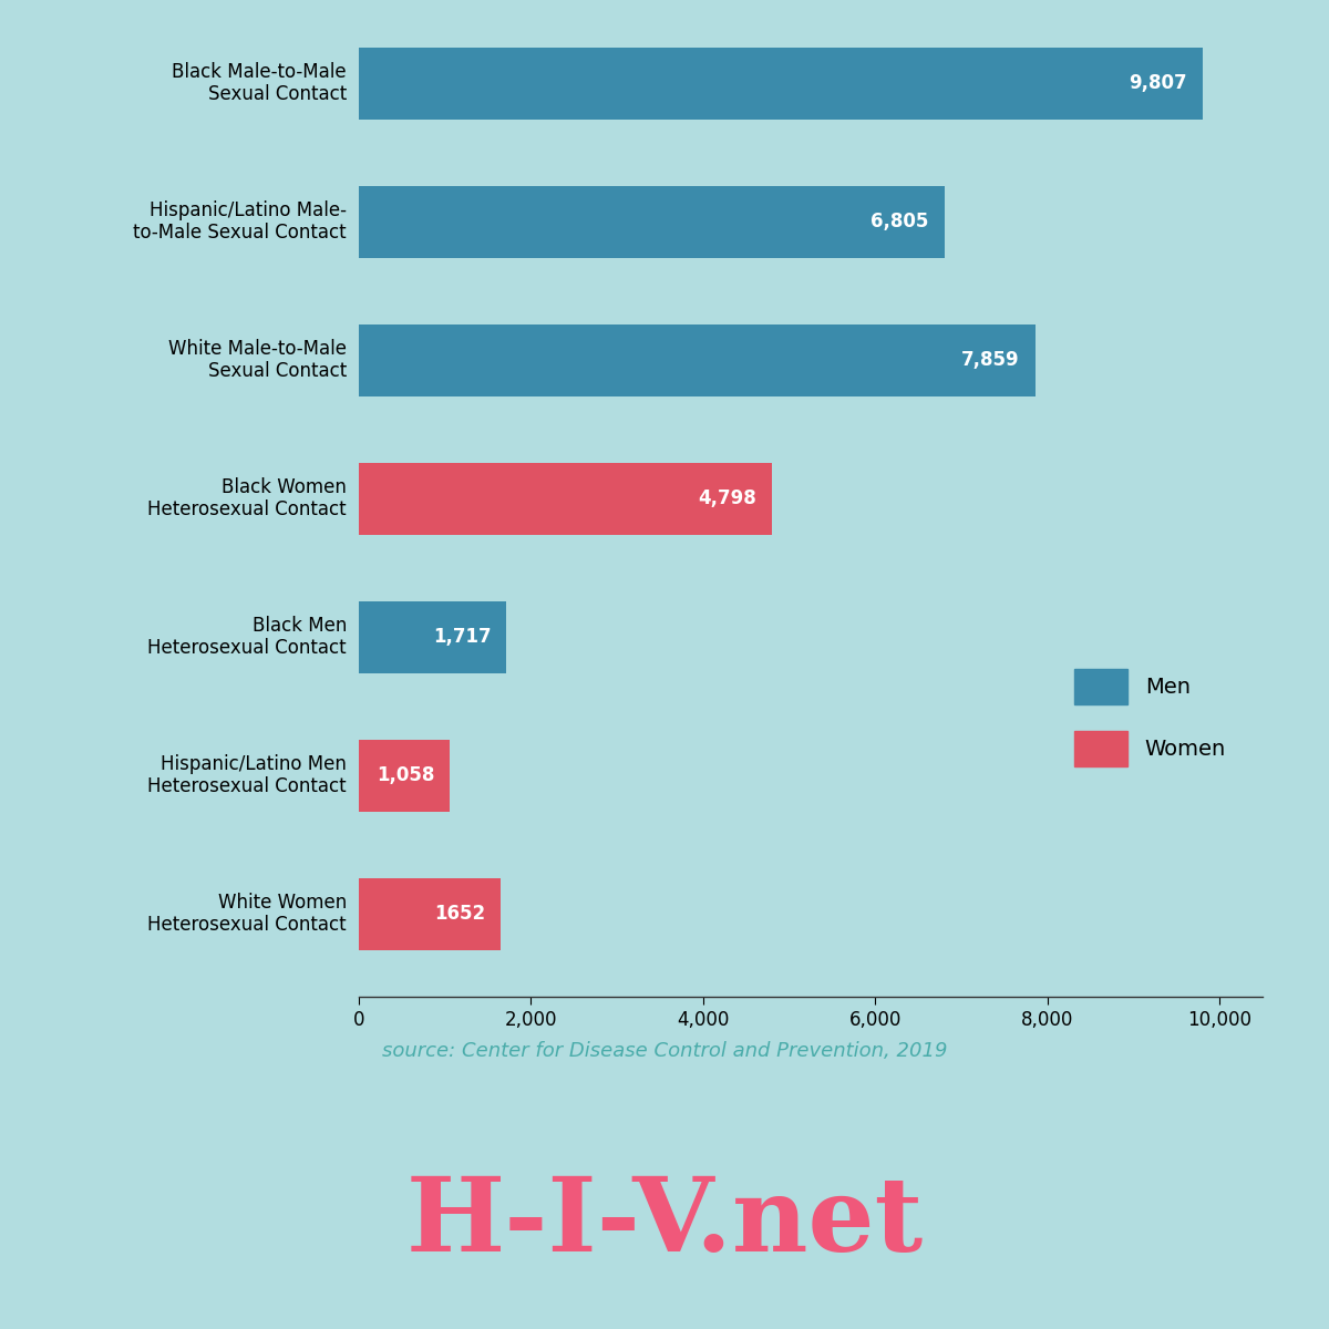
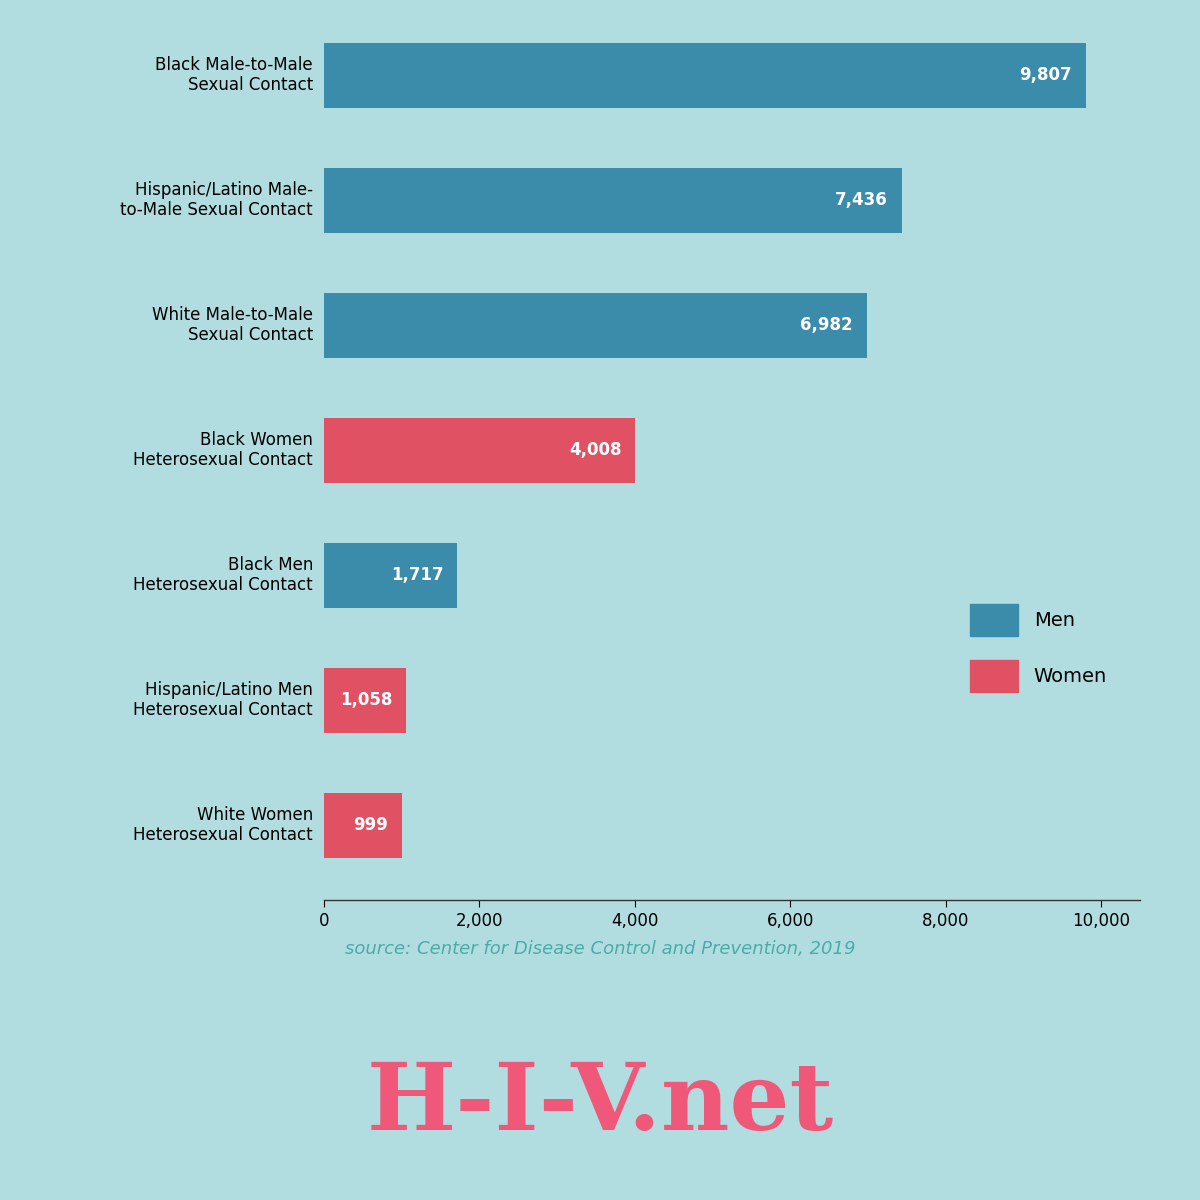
Hispanic/Latino Male- to-Male Sexual Contact: 6,805 -> 7,436
White Male-to-Male Sexual Contact: 7,859 -> 6,982
Black Women Heterosexual Contact: 4,798 -> 4,008
White Women Heterosexual Contact: 1652 -> 999
